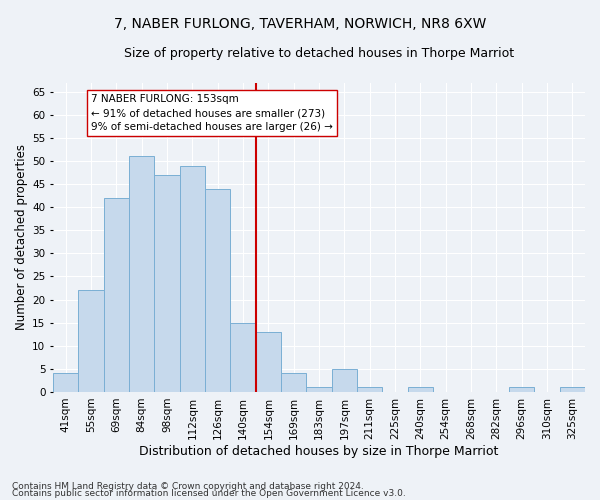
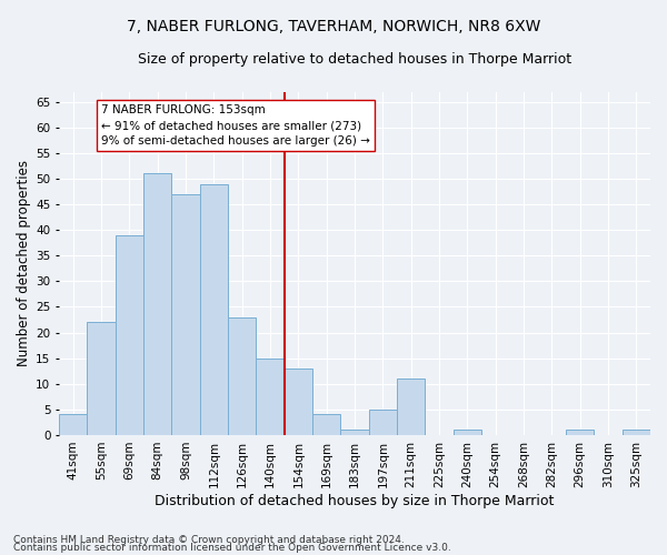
69sqm: 42 -> 39
126sqm: 44 -> 23
211sqm: 1 -> 11
